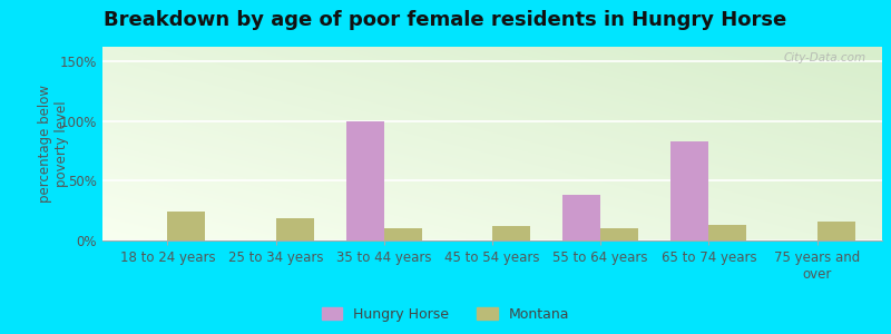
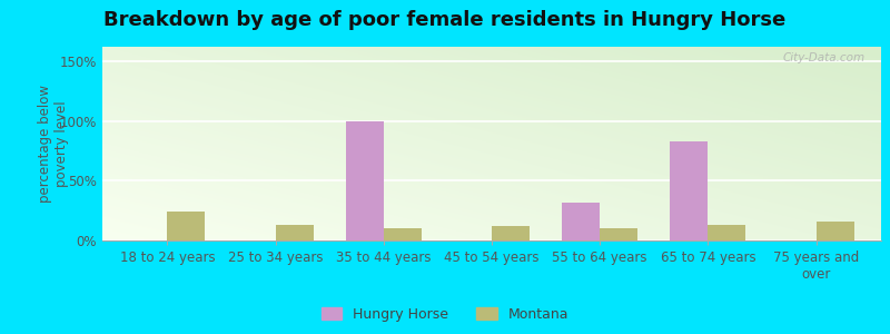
Montana/25 to 34 years: 19% -> 13%
Hungry Horse/55 to 64 years: 38% -> 32%
